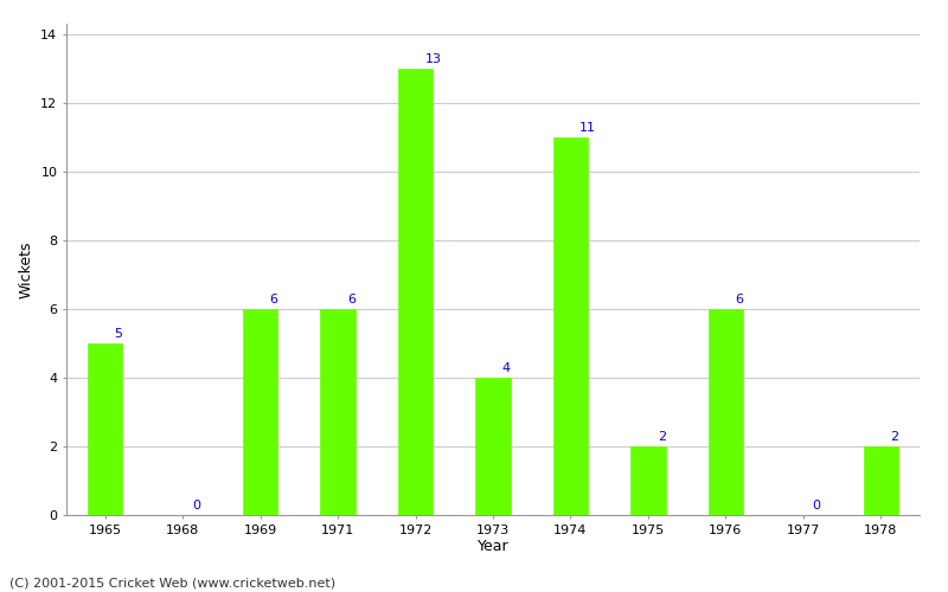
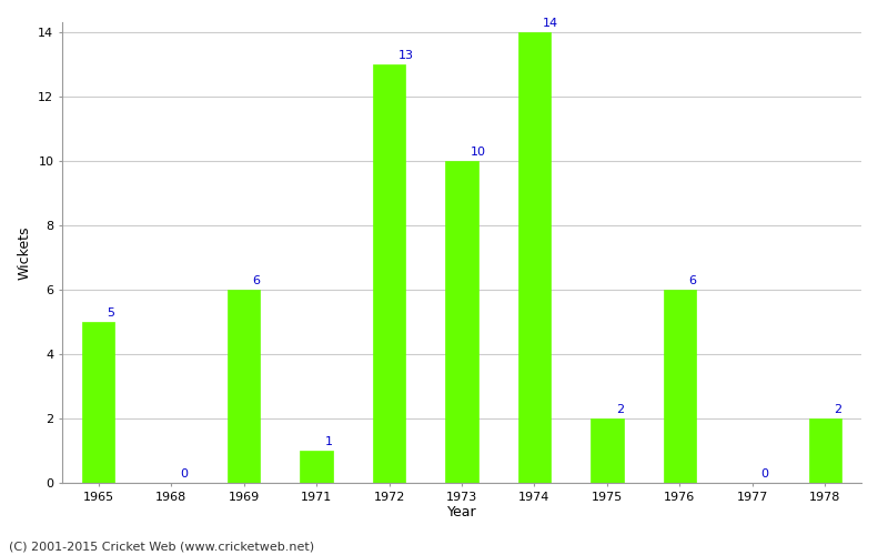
1971: 6 -> 1
1973: 4 -> 10
1974: 11 -> 14
